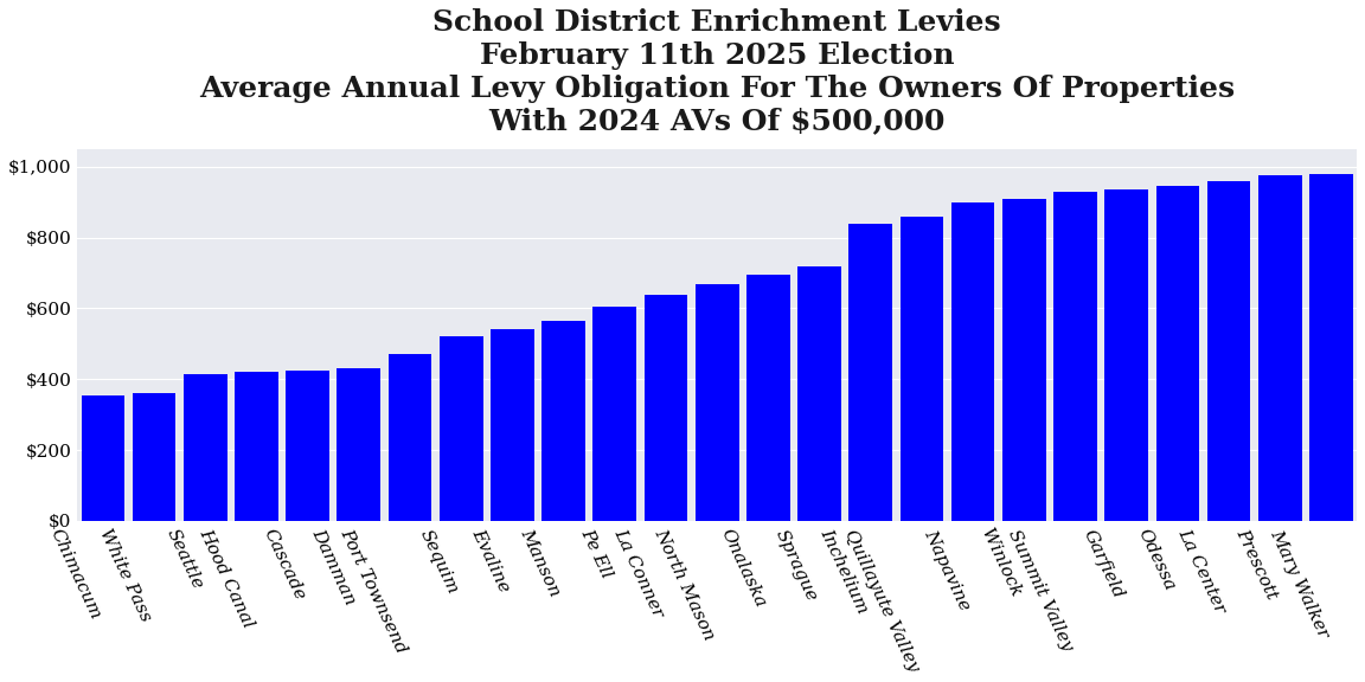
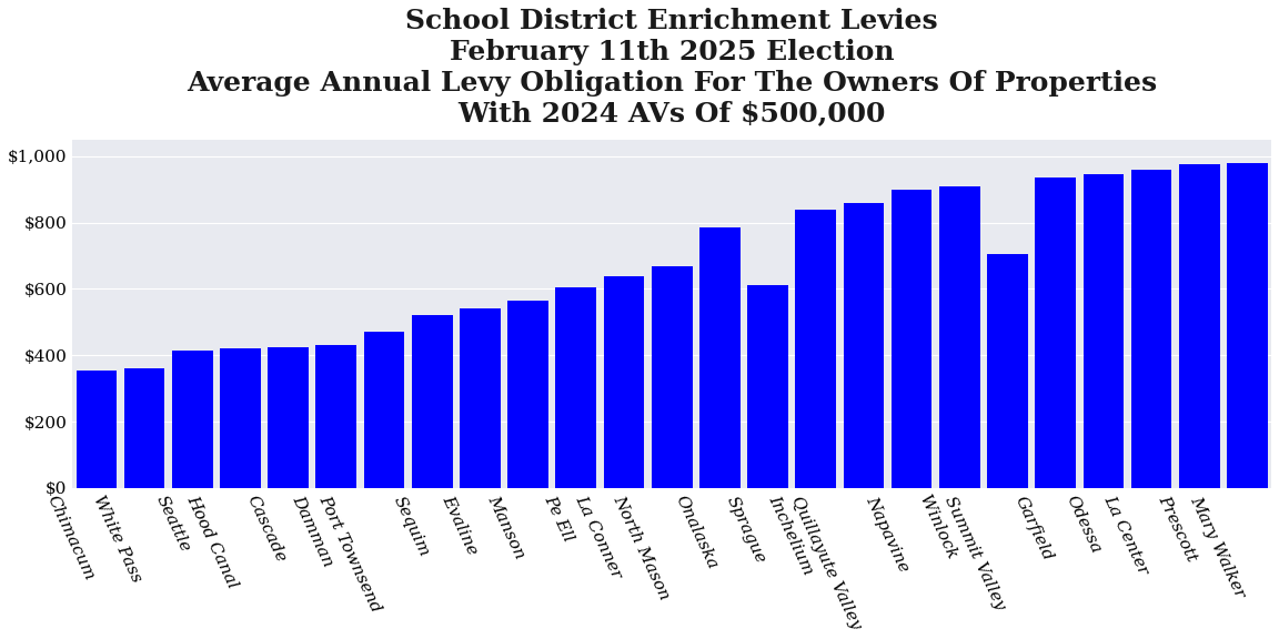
Onalaska: $695 -> $785
Sprague: $718 -> $610
Summit Valley: $930 -> $705
